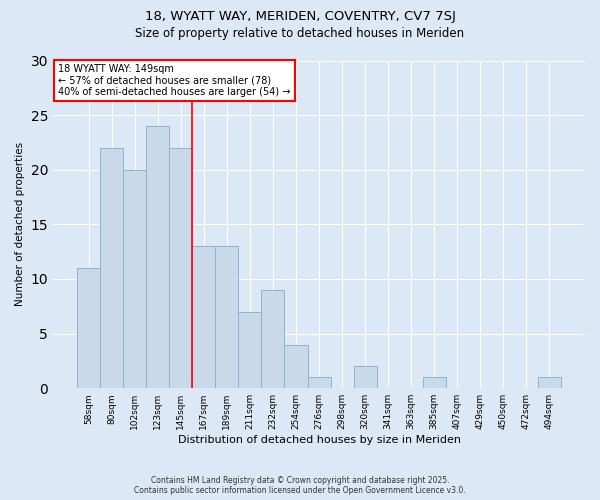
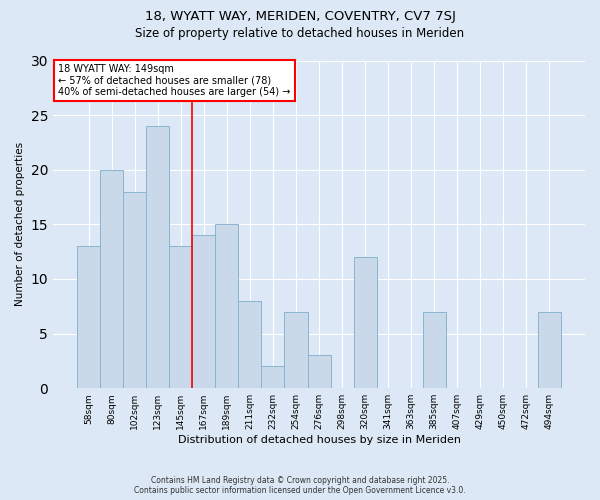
58sqm: 11 -> 13
80sqm: 22 -> 20
102sqm: 20 -> 18
145sqm: 22 -> 13
167sqm: 13 -> 14
189sqm: 13 -> 15
211sqm: 7 -> 8
232sqm: 9 -> 2
254sqm: 4 -> 7
276sqm: 1 -> 3
320sqm: 2 -> 12
385sqm: 1 -> 7
494sqm: 1 -> 7
